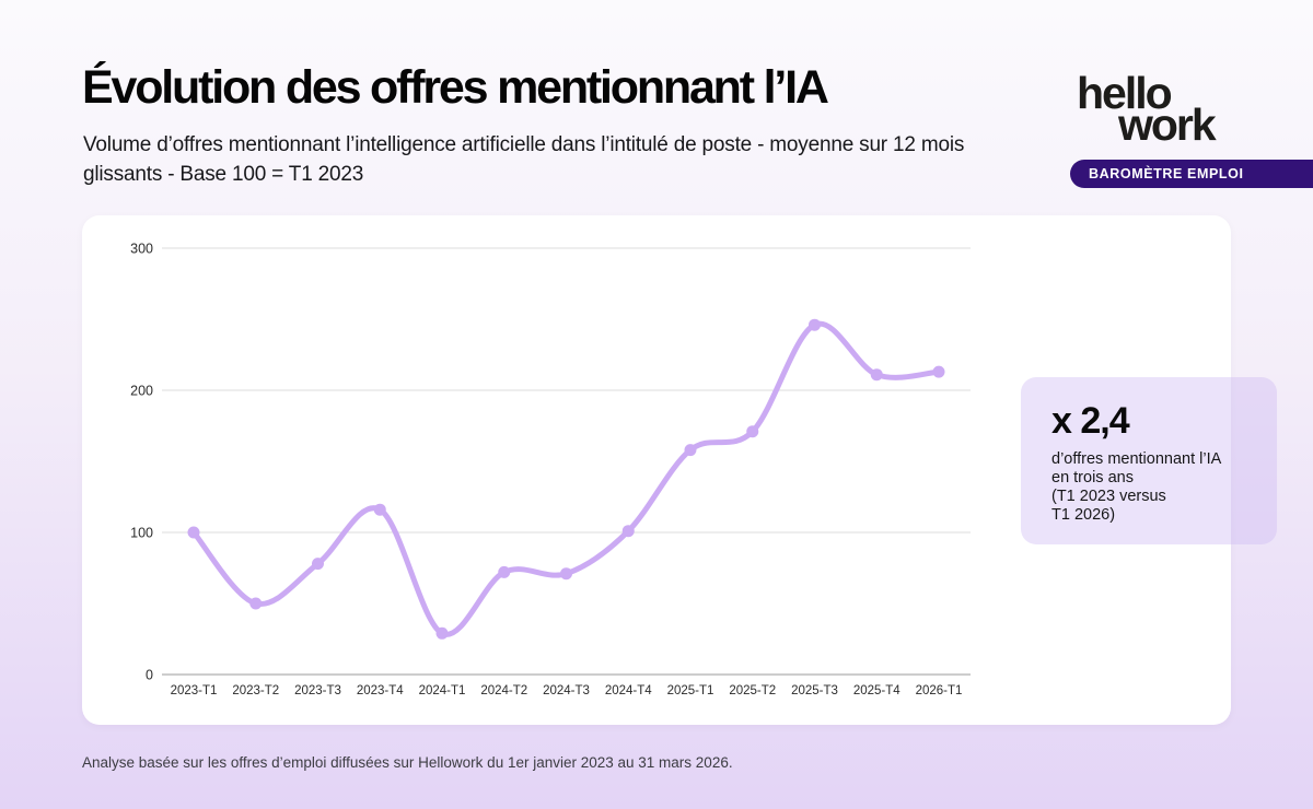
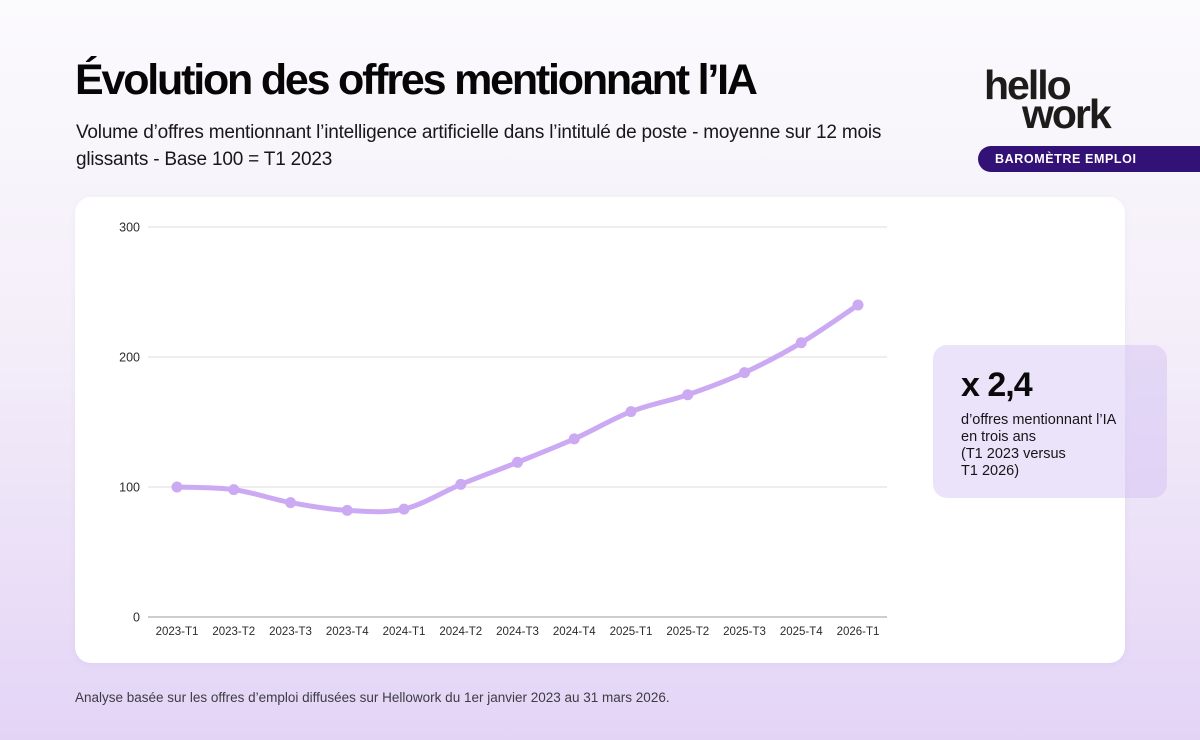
2023-T2: 50 -> 98
2023-T3: 78 -> 88
2023-T4: 116 -> 82
2024-T1: 29 -> 83
2024-T2: 72 -> 102
2024-T3: 71 -> 119
2024-T4: 101 -> 137
2025-T3: 246 -> 188
2026-T1: 213 -> 240
